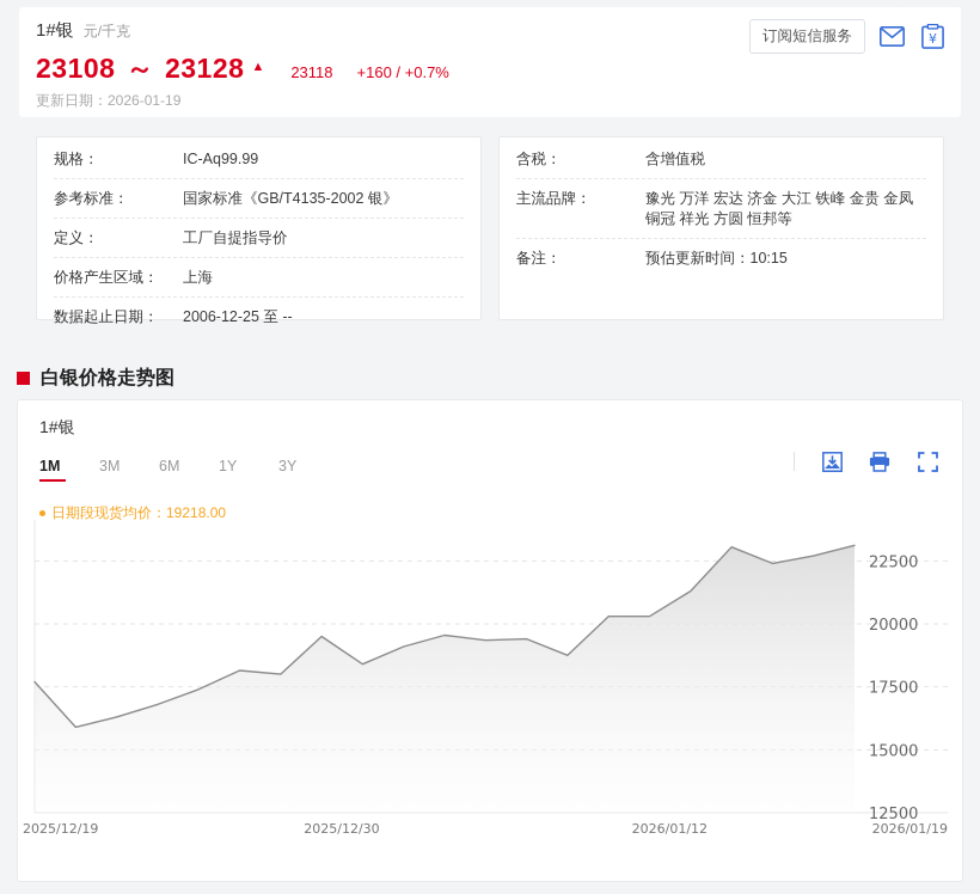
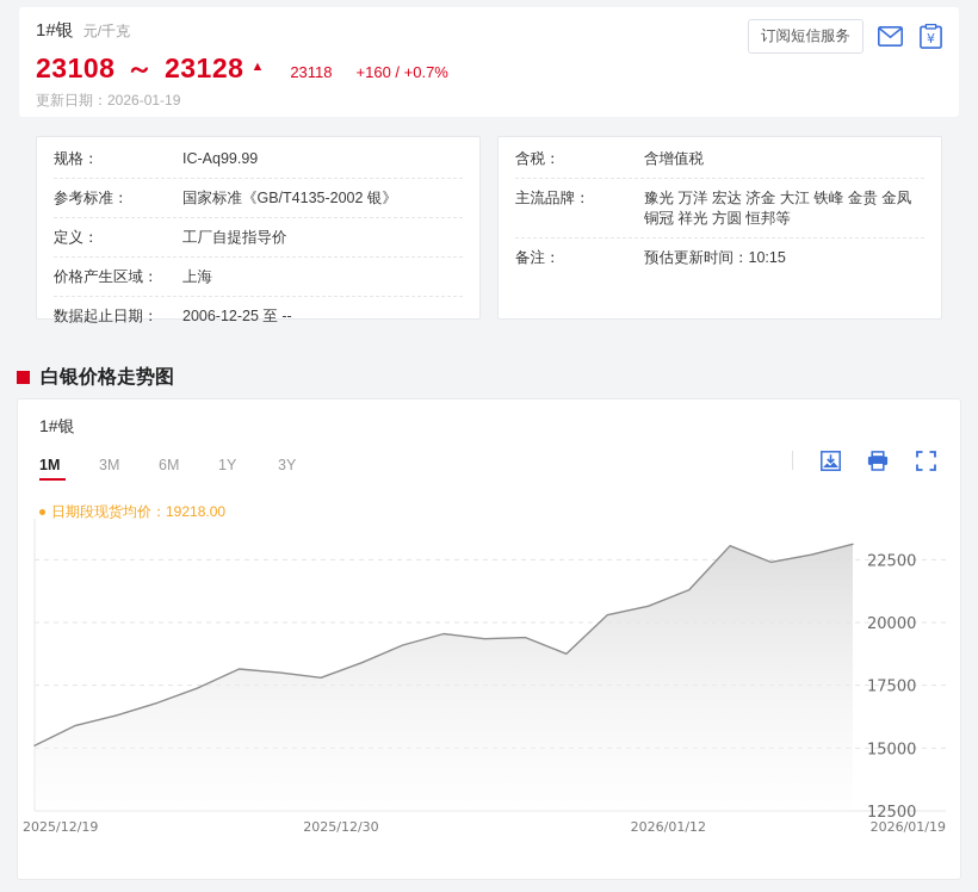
2025/12/19: 17700 -> 15100
2025/12/30: 19500 -> 17800
2026/01/12: 20300 -> 20600
